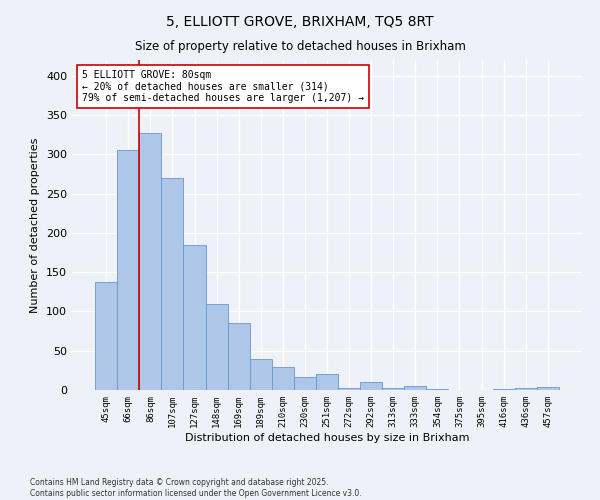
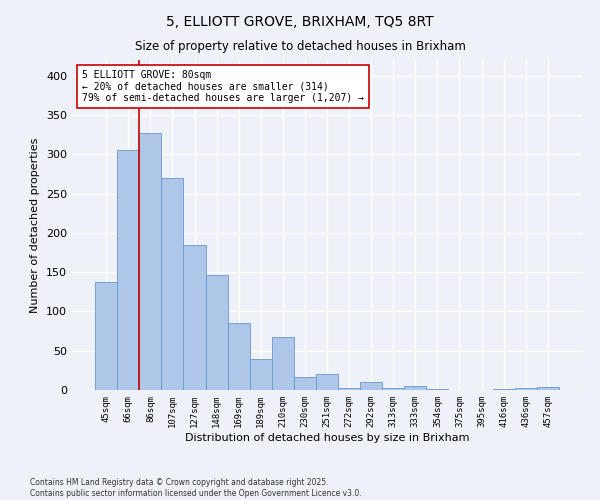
148sqm: 109 -> 146
210sqm: 29 -> 68
